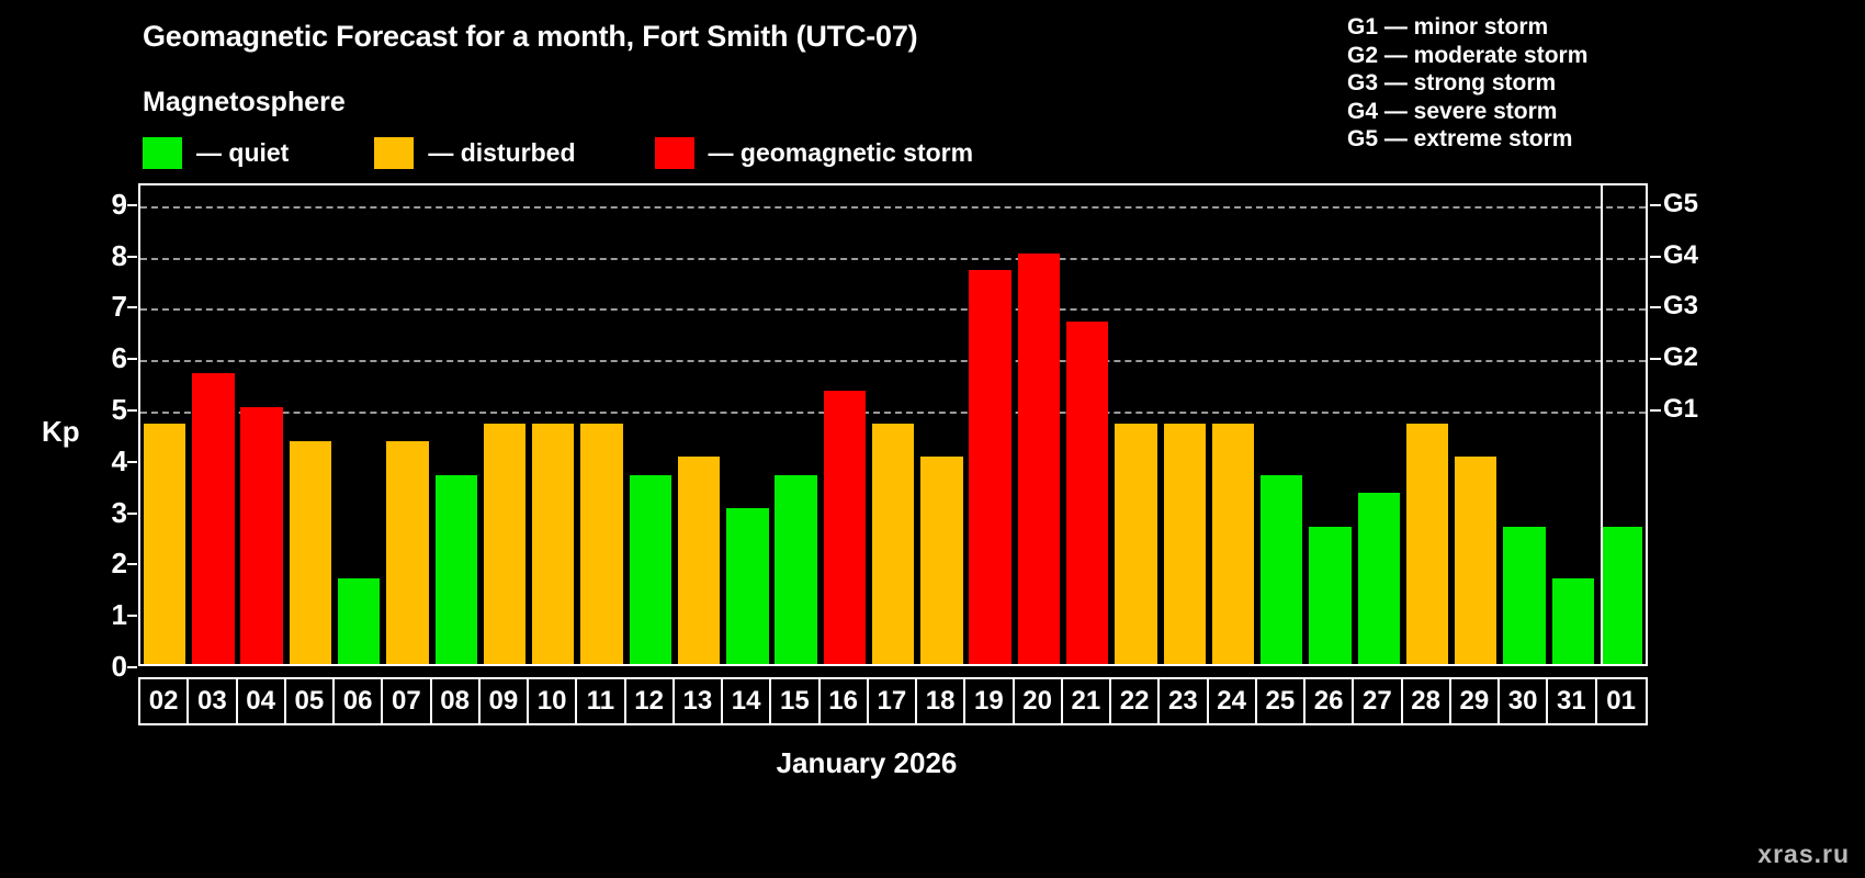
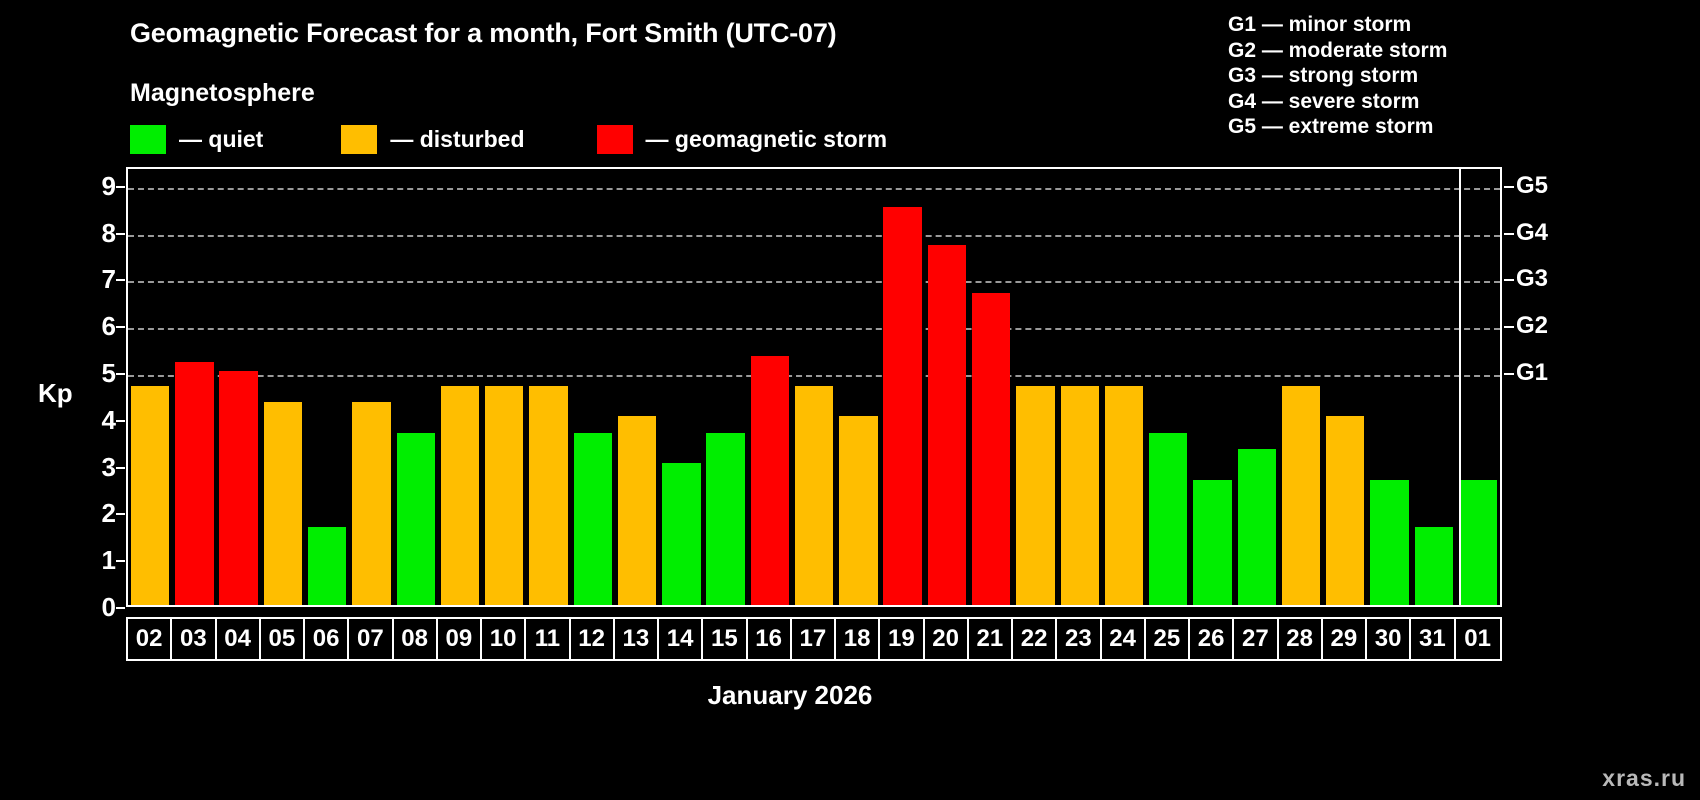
03: 5.7 -> 5.2
19: 7.7 -> 8.5
20: 8.0 -> 7.7
